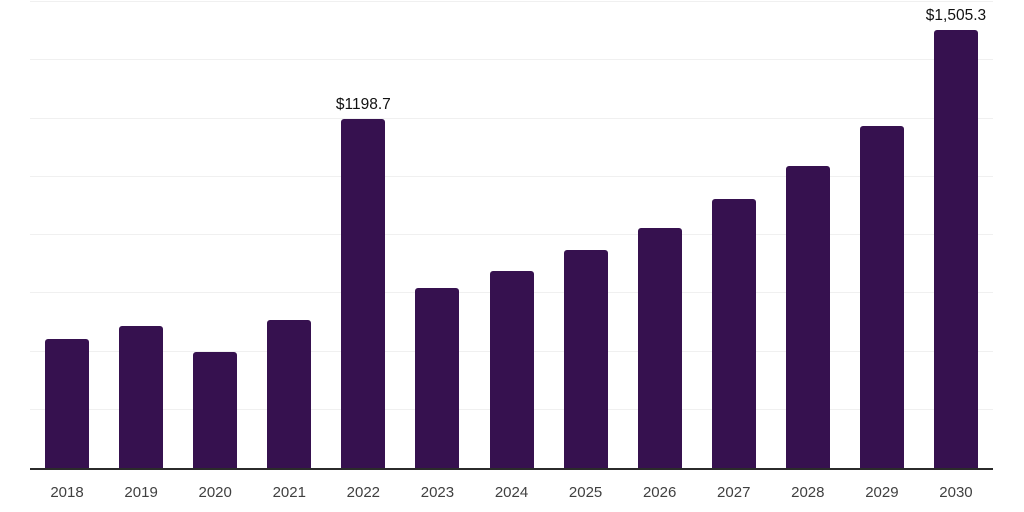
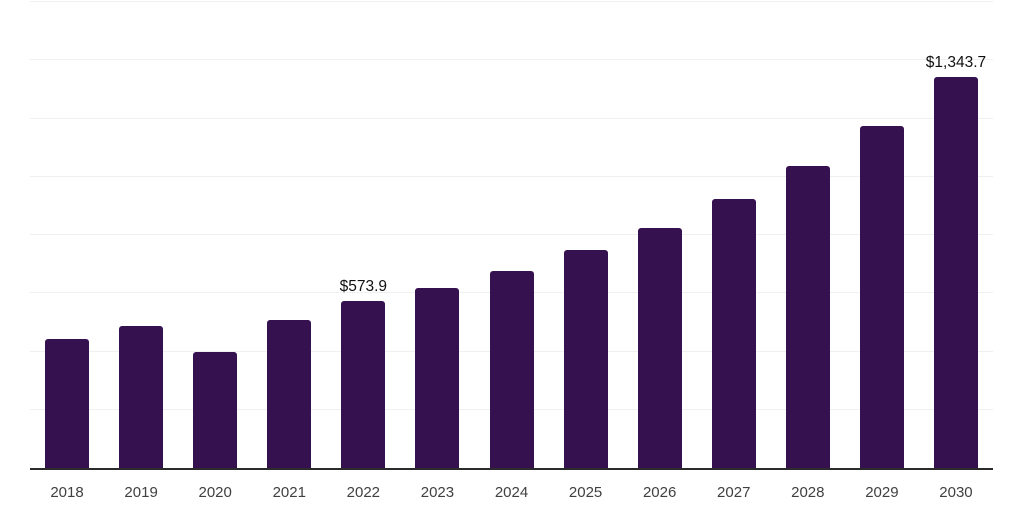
2022: $1198.7 -> $573.9
2030: $1,505.3 -> $1,343.7
